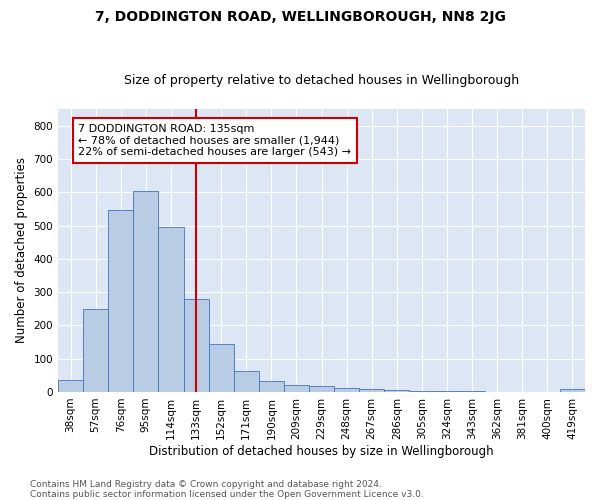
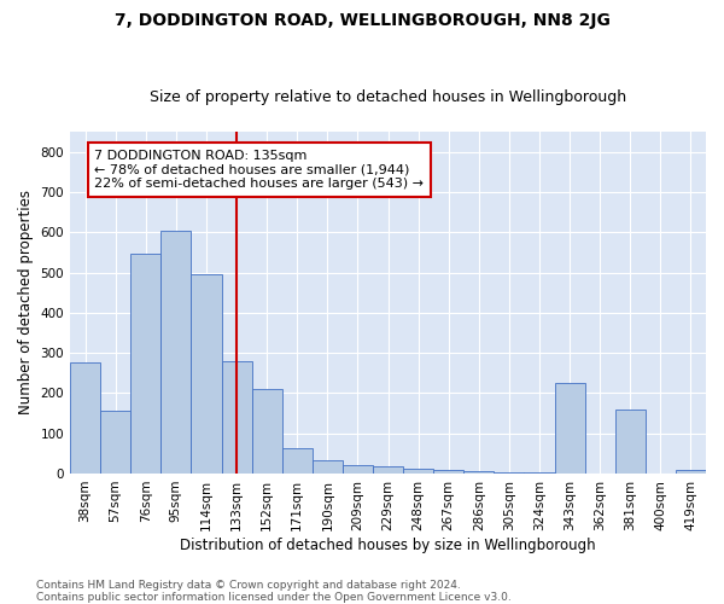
38sqm: 35 -> 275
57sqm: 250 -> 155
152sqm: 145 -> 210
343sqm: 2 -> 225
381sqm: 1 -> 160
